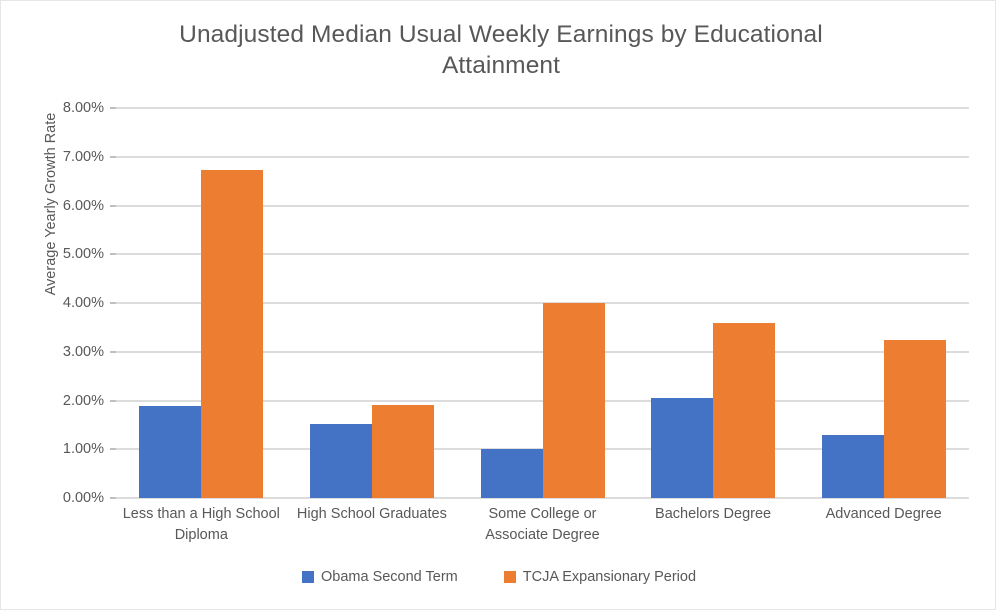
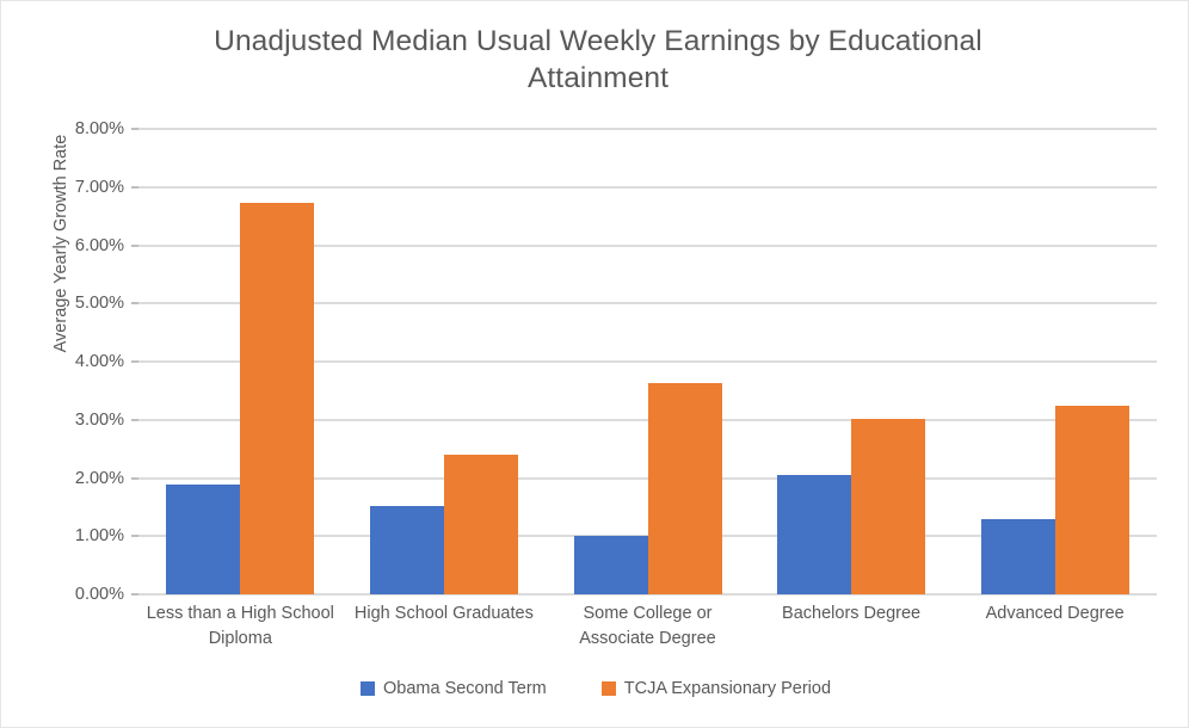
TCJA Expansionary Period/High School Graduates: 1.9% -> 2.4%
TCJA Expansionary Period/Some College or Associate Degree: 4.0% -> 3.6%
TCJA Expansionary Period/Bachelors Degree: 3.6% -> 3.0%
